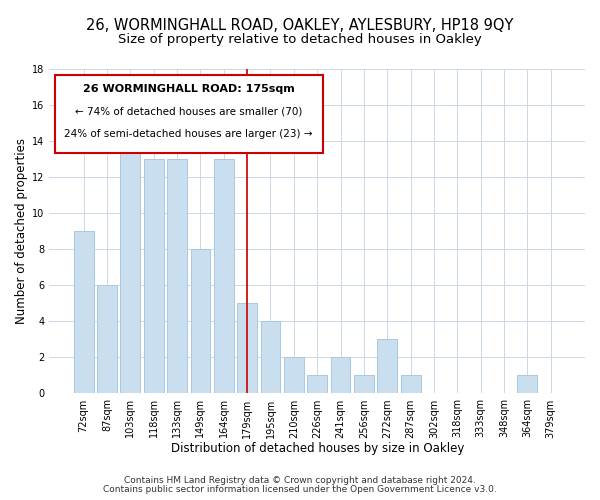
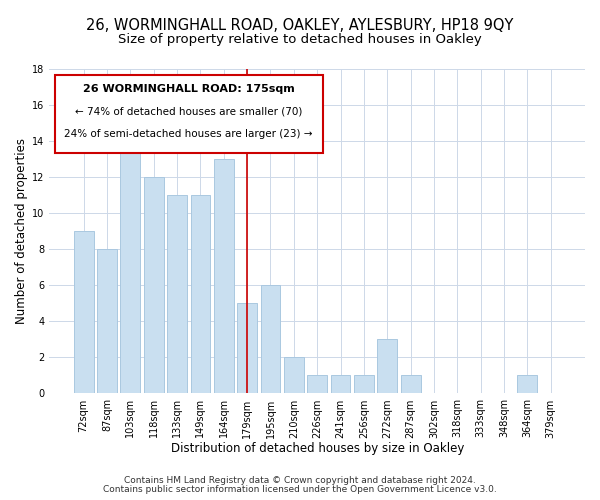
87sqm: 6 -> 8
118sqm: 13 -> 12
133sqm: 13 -> 11
149sqm: 8 -> 11
195sqm: 4 -> 6
241sqm: 2 -> 1
